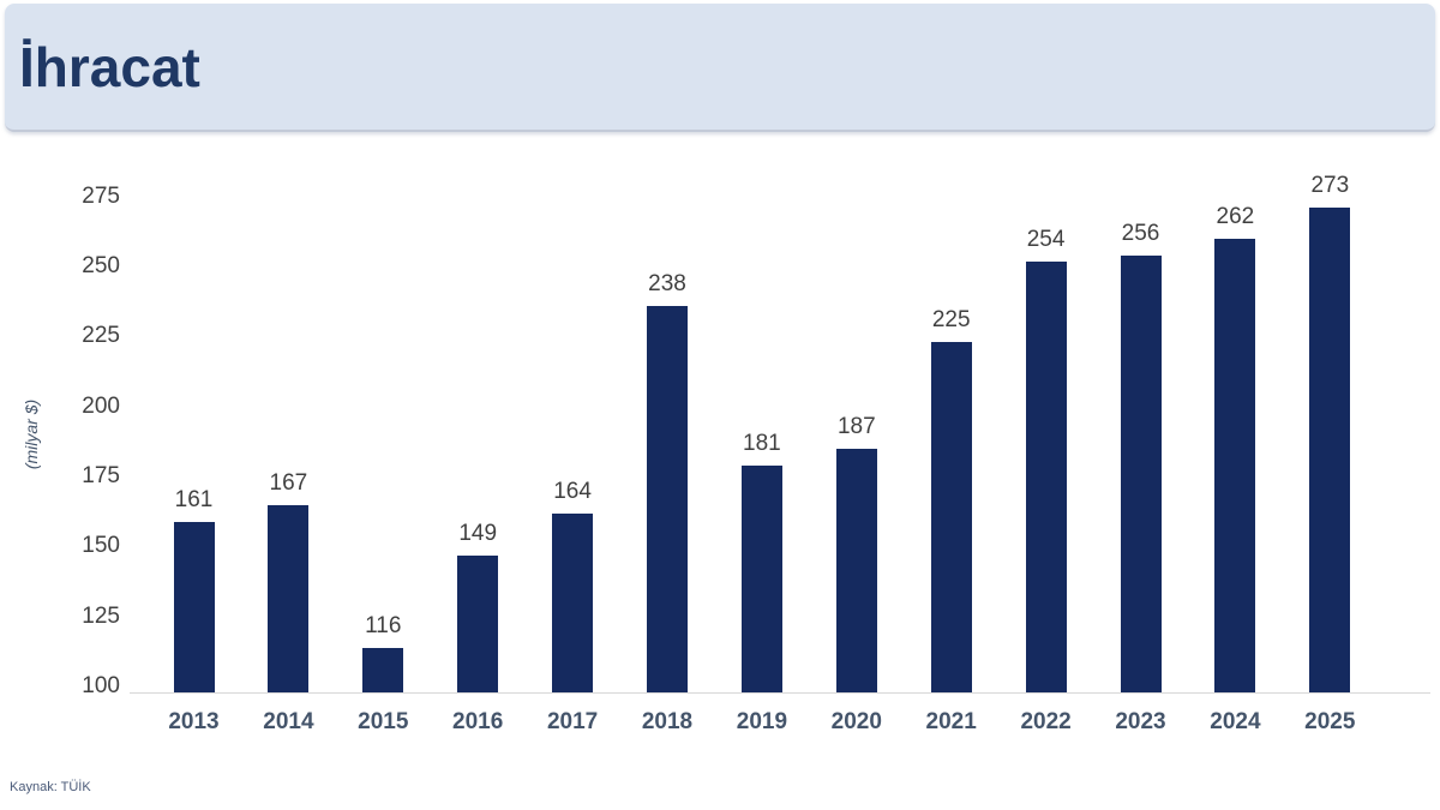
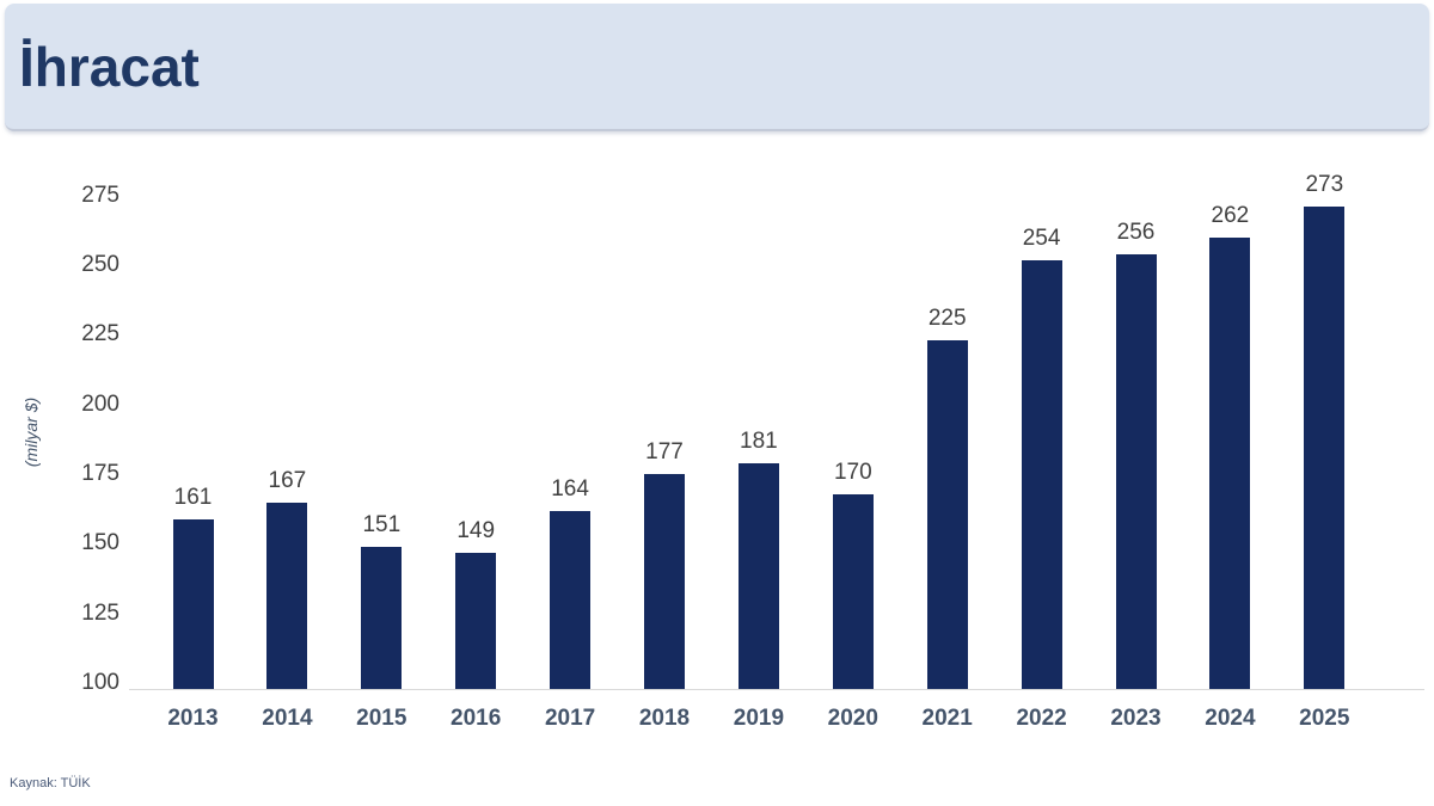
2015: 116 -> 151
2018: 238 -> 177
2020: 187 -> 170
